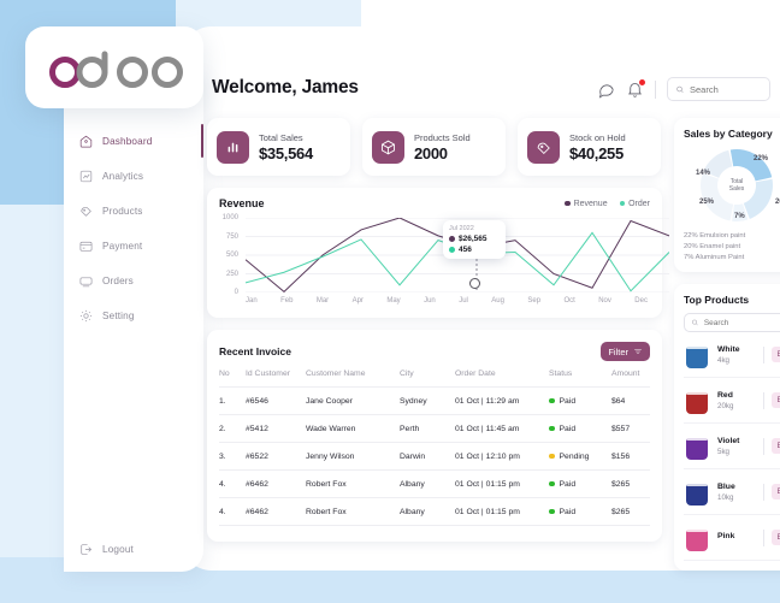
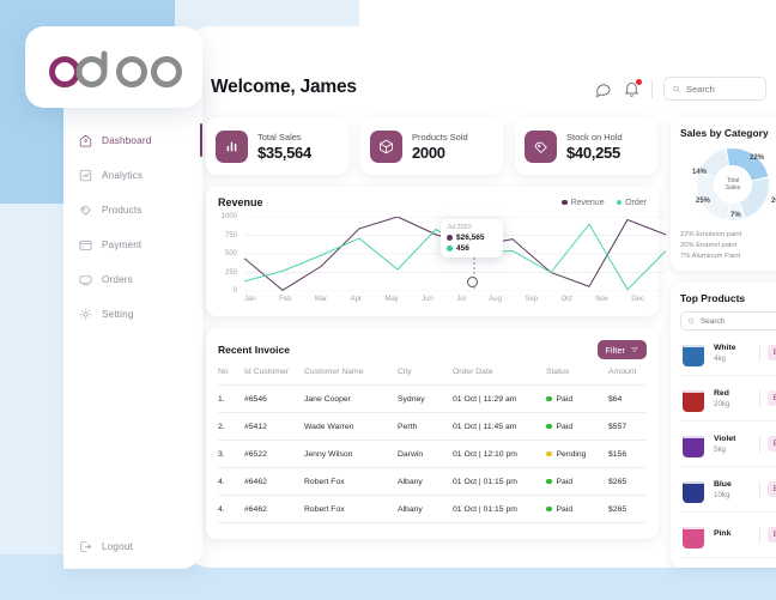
Revenue/Mar: 500 -> 300
Order/May: 100 -> 300
Order/Jun: 700 -> 800
Order/Sep: 100 -> 200
Order/Oct: 800 -> 900
